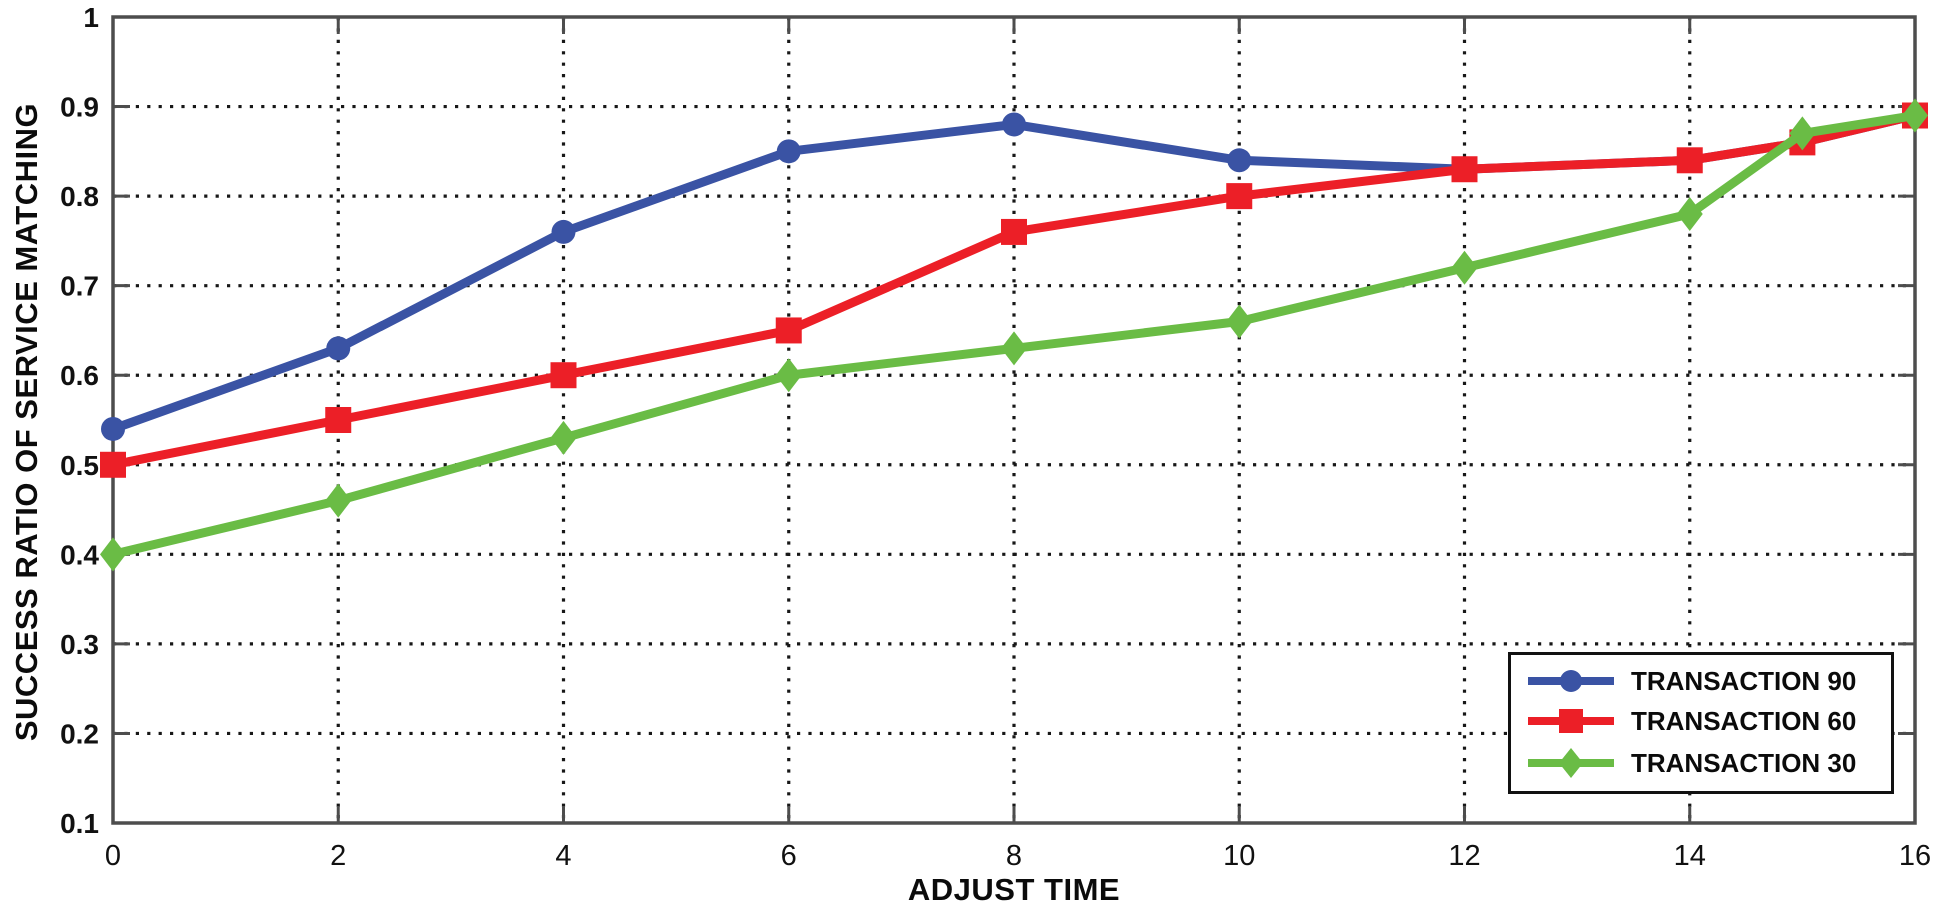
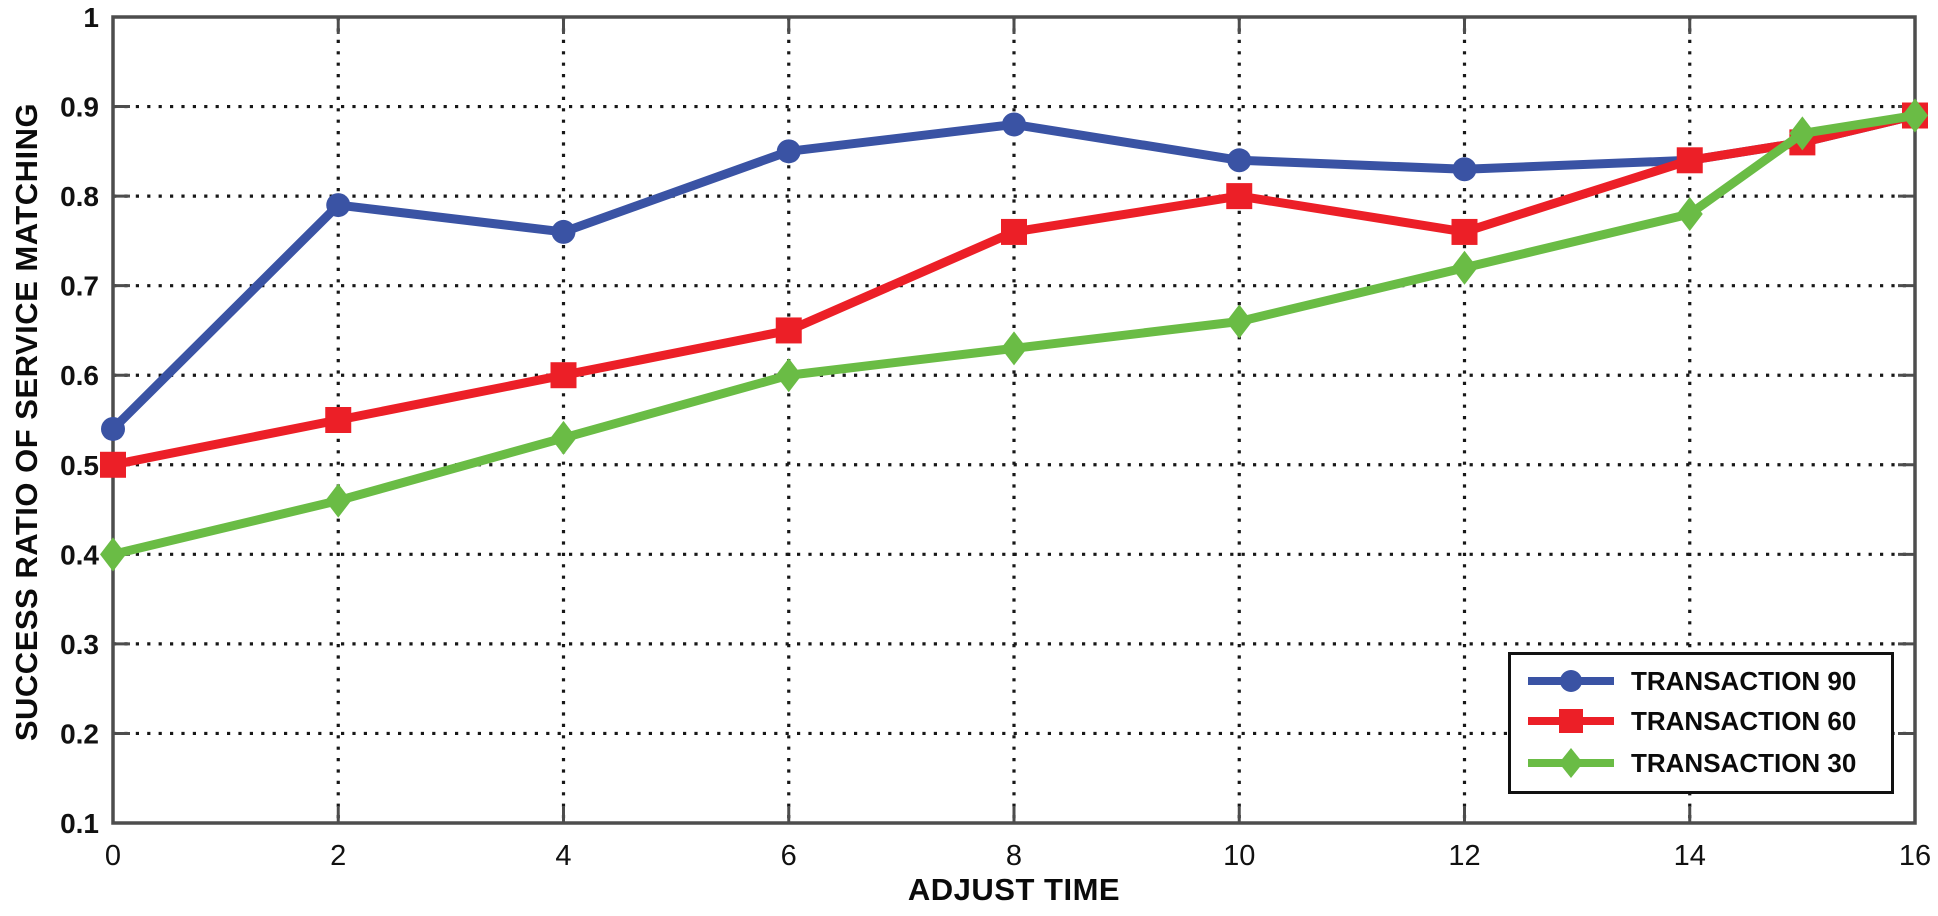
TRANSACTION 90/2: 0.63 -> 0.79
TRANSACTION 60/12: 0.83 -> 0.76
